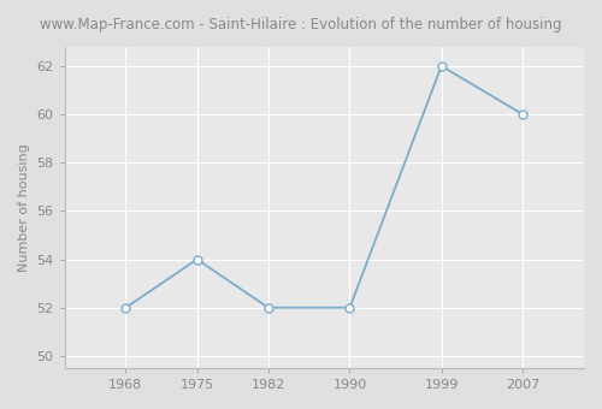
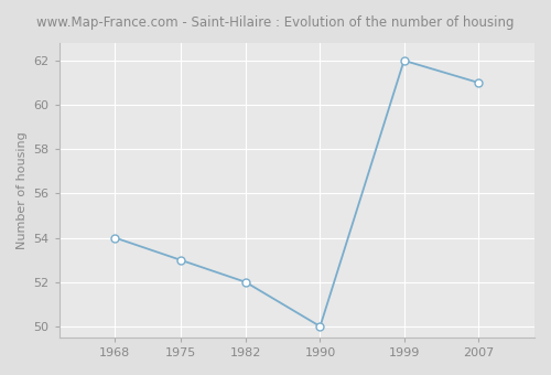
1968: 52 -> 54
1975: 54 -> 53
1990: 52 -> 50
2007: 60 -> 61
